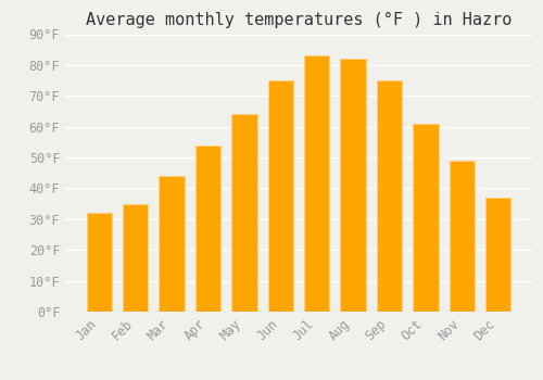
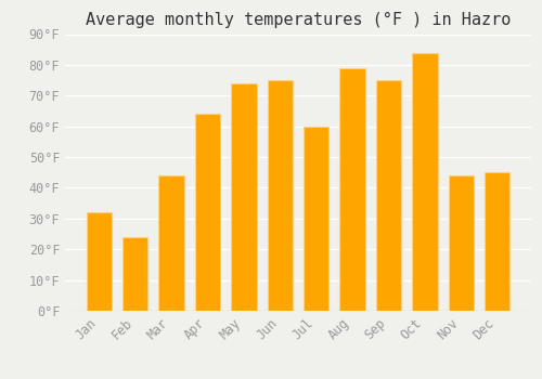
Feb: 35°F -> 24°F
Apr: 54°F -> 64°F
May: 64°F -> 74°F
Jul: 83°F -> 60°F
Aug: 82°F -> 79°F
Oct: 61°F -> 84°F
Nov: 49°F -> 44°F
Dec: 37°F -> 45°F
